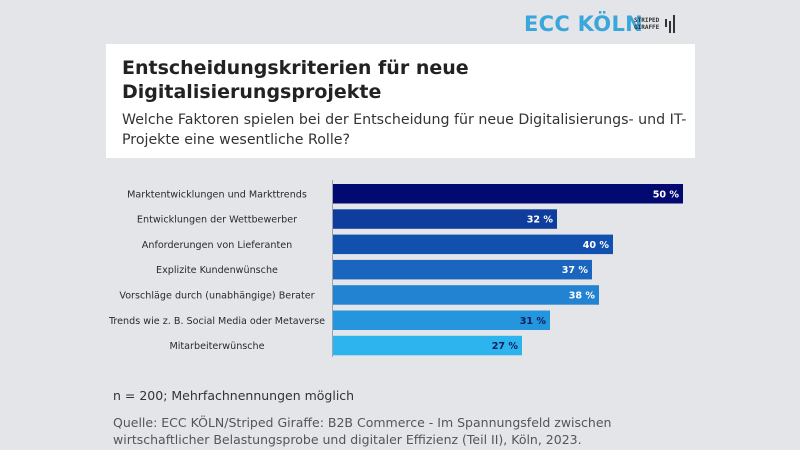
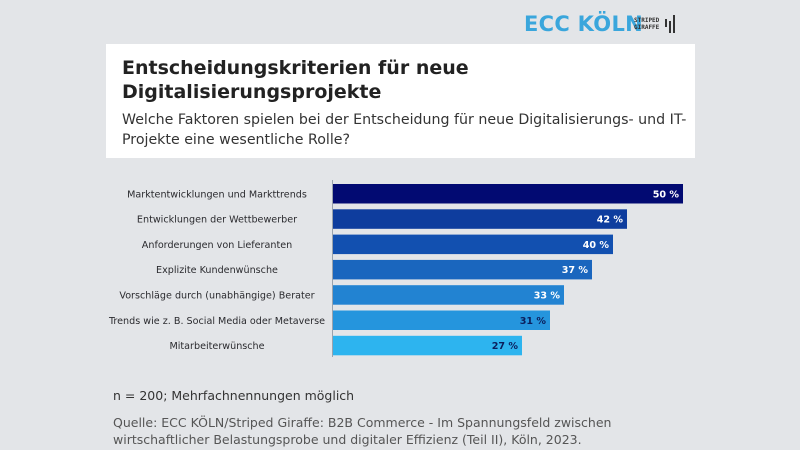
Entwicklungen der Wettbewerber: 32 -> 42
Vorschläge durch (unabhängige) Berater: 38 -> 33
